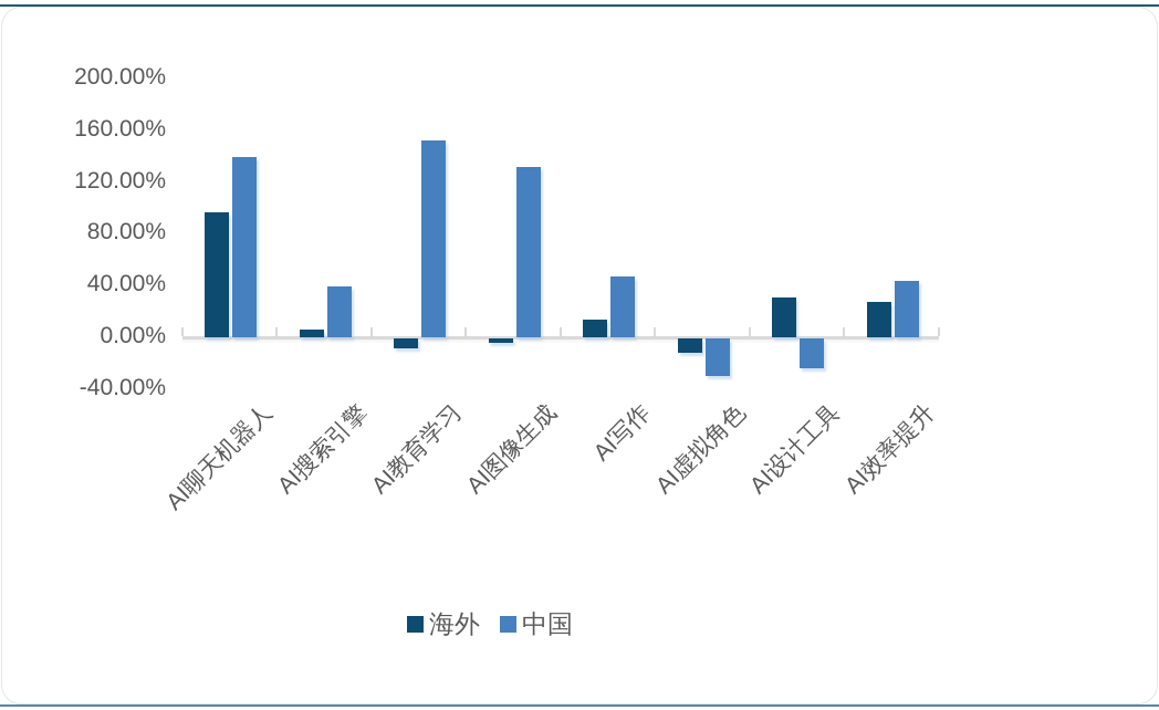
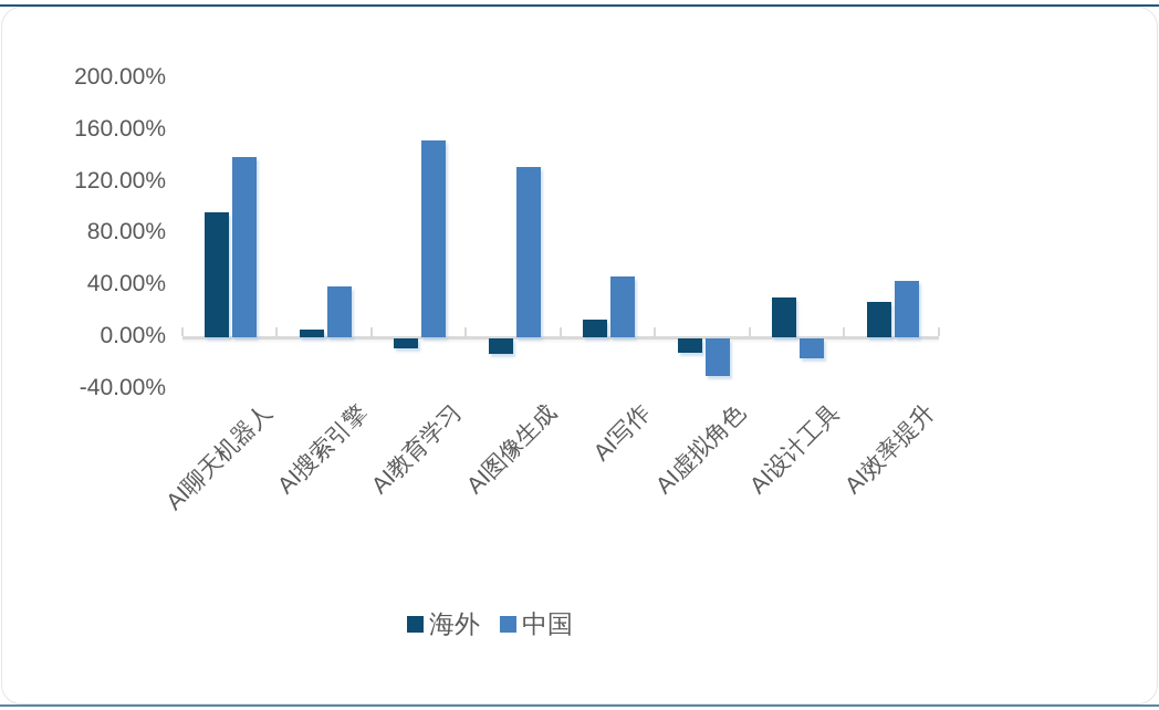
海外/AI图像生成: -3% -> -12%
中国/AI设计工具: -23% -> -15%
